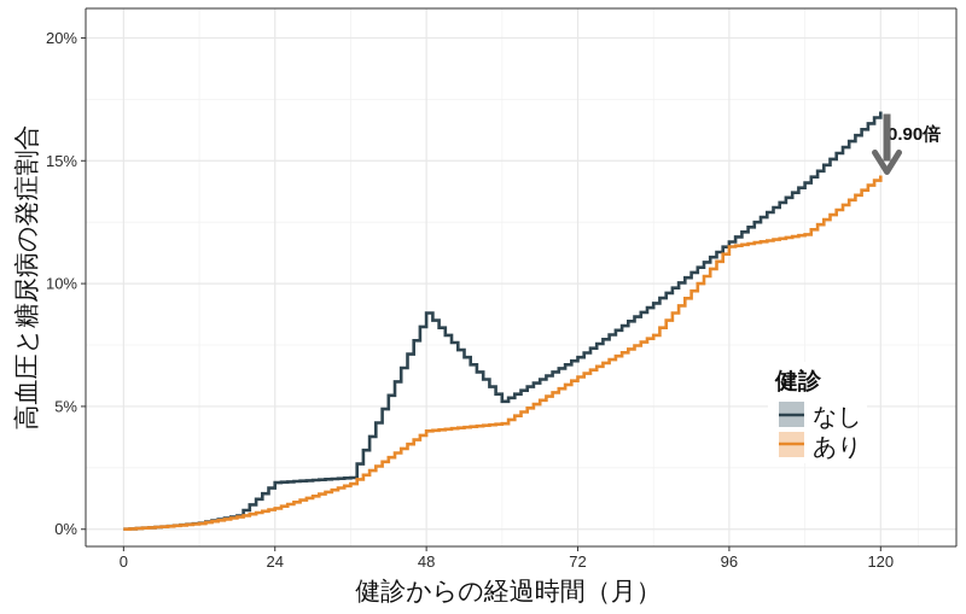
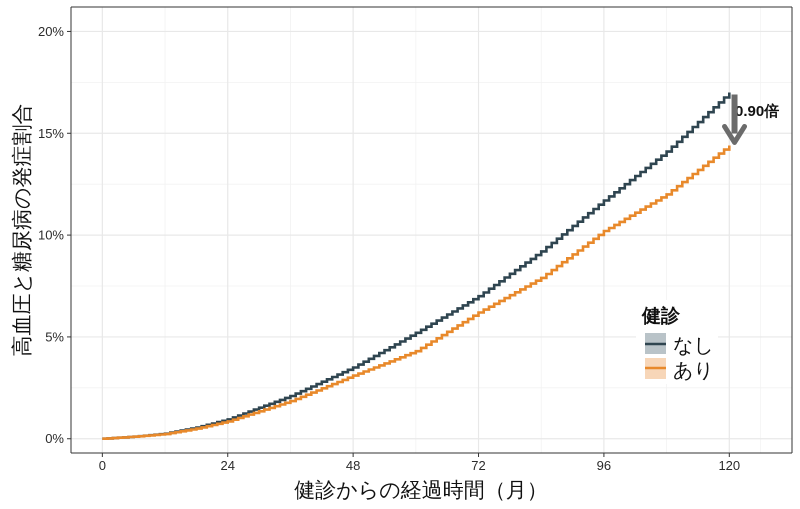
なし/24: 1.9% -> 0.9%
なし/48: 8.8% -> 3.5%
あり/48: 4.0% -> 3.1%
あり/96: 11.5% -> 10.2%
